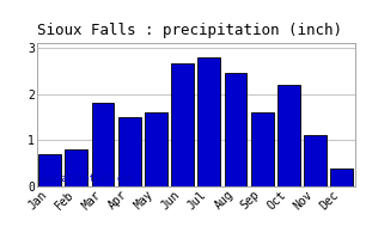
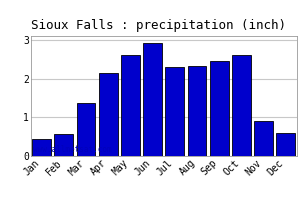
Jan: 0.70 -> 0.45
Feb: 0.80 -> 0.57
Mar: 1.80 -> 1.38
Apr: 1.50 -> 2.15
May: 1.60 -> 2.62
Jun: 2.65 -> 2.93
Jul: 2.80 -> 2.30
Aug: 2.45 -> 2.32
Sep: 1.60 -> 2.45
Oct: 2.20 -> 2.60
Nov: 1.10 -> 0.90
Dec: 0.40 -> 0.60
